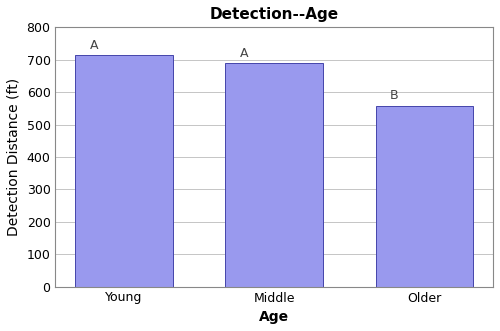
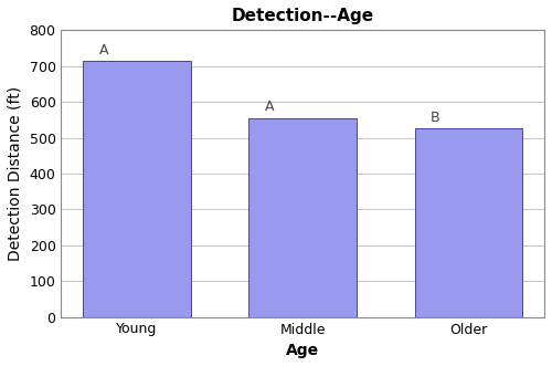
Middle: 690 -> 555
Older: 558 -> 525
